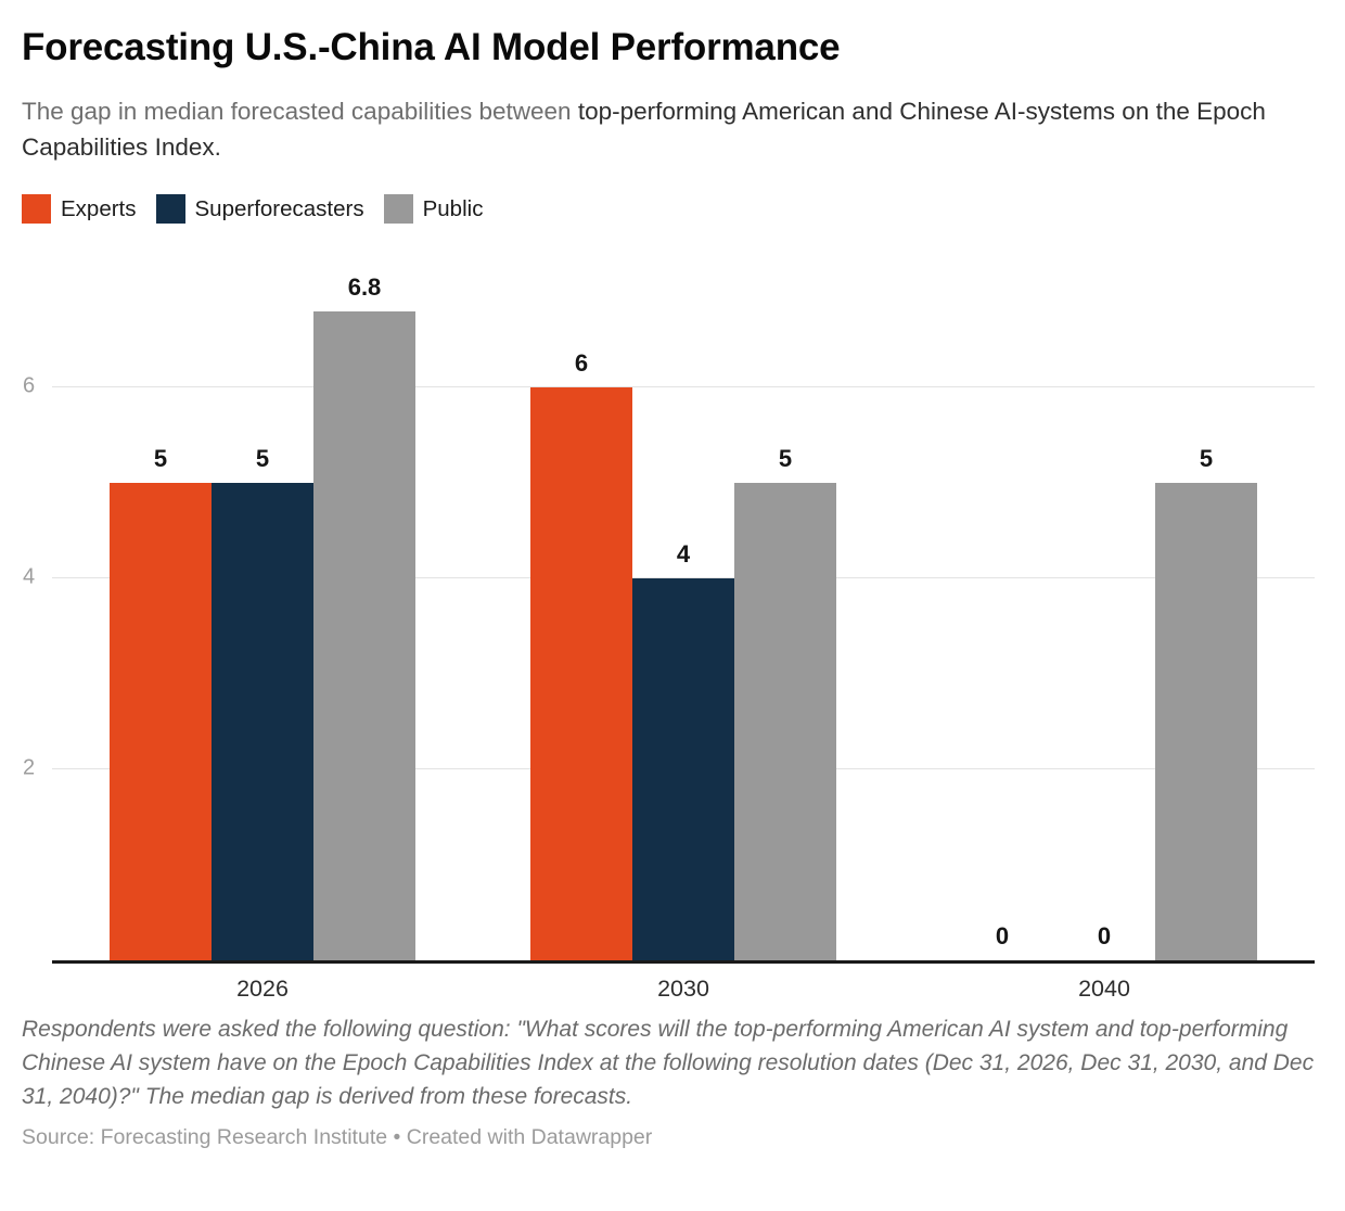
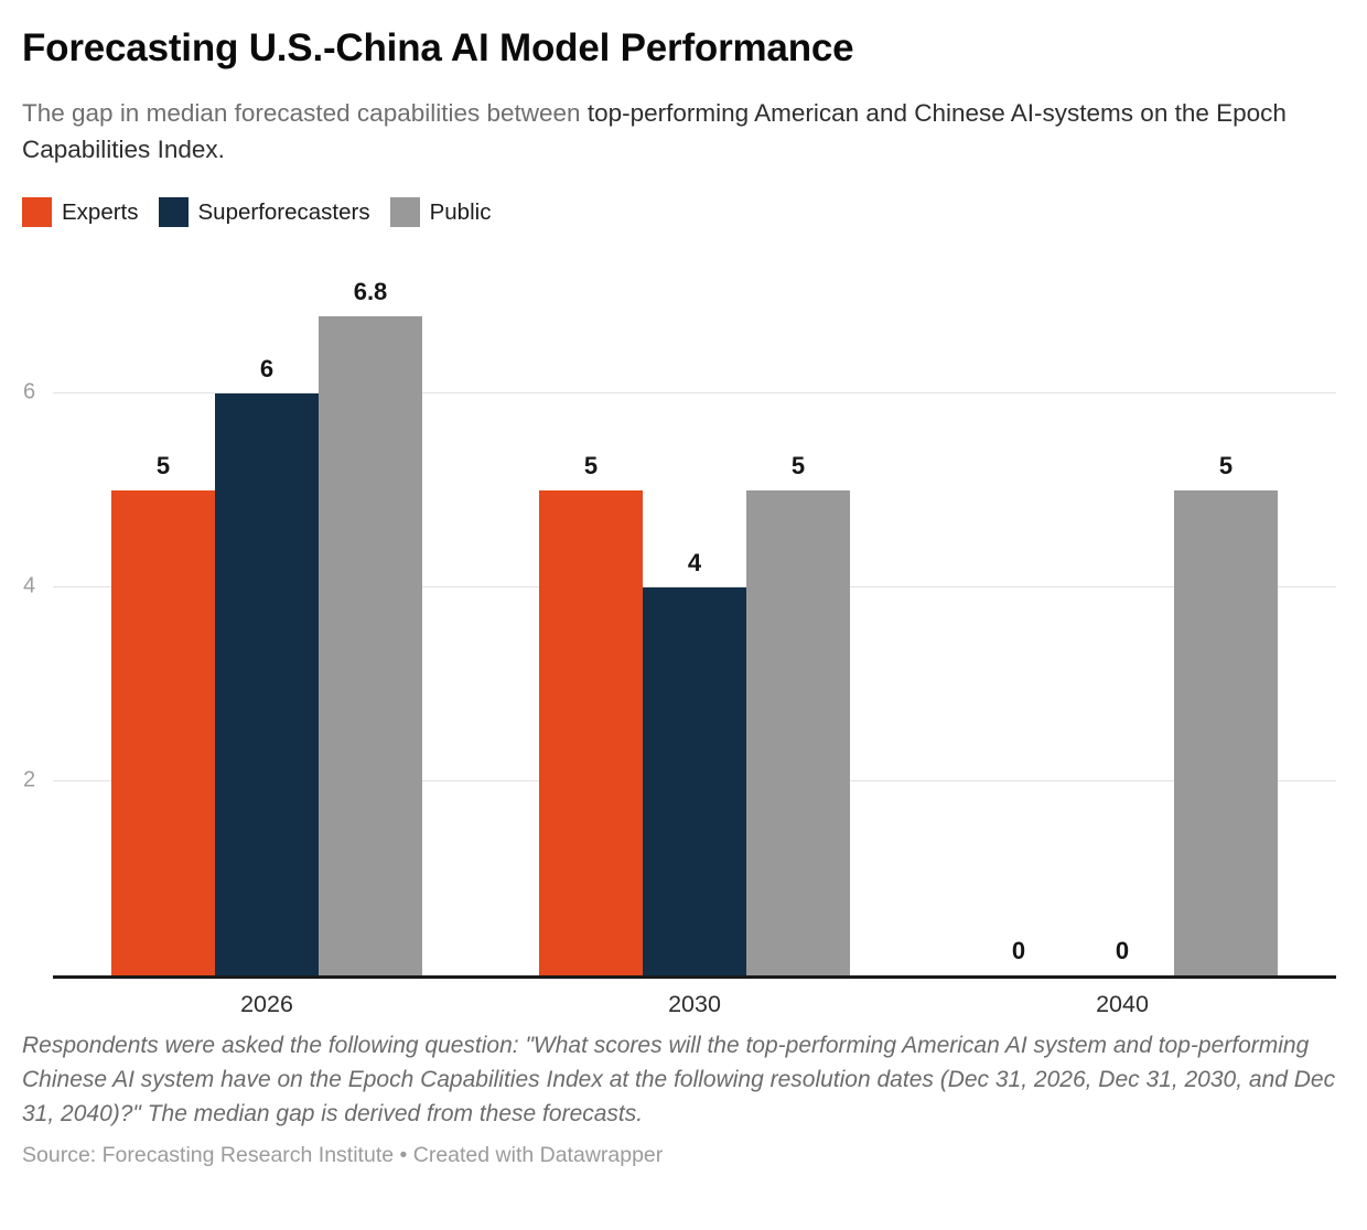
Superforecasters/2026: 5 -> 6
Experts/2030: 6 -> 5
